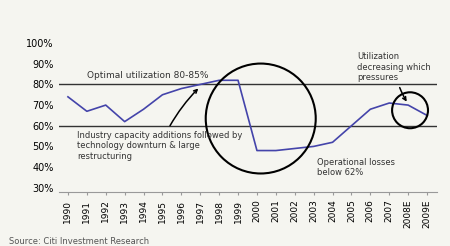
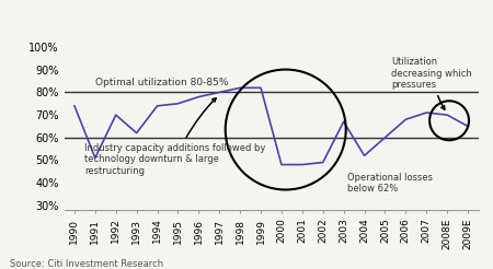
1991: 67% -> 51%
1994: 68% -> 74%
2003: 50% -> 67%
